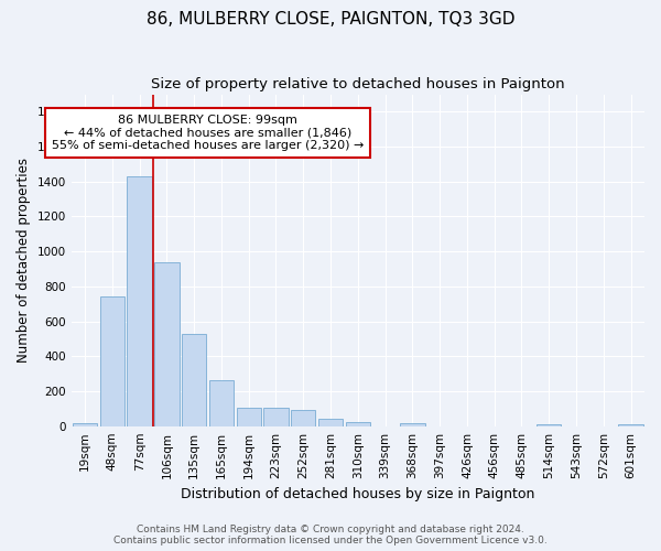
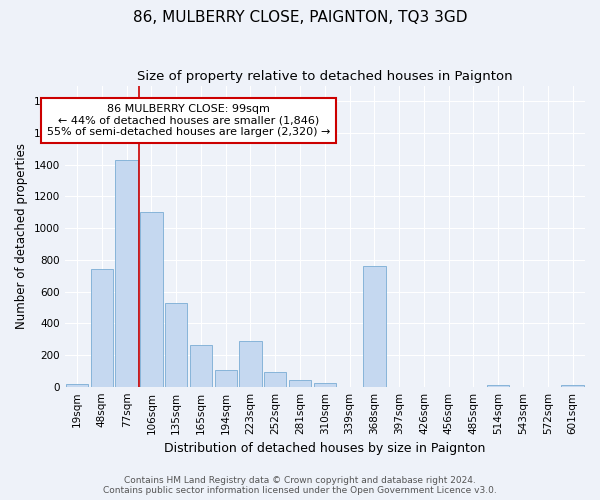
106sqm: 940 -> 1100
223sqm: 100 -> 290
368sqm: 20 -> 760
